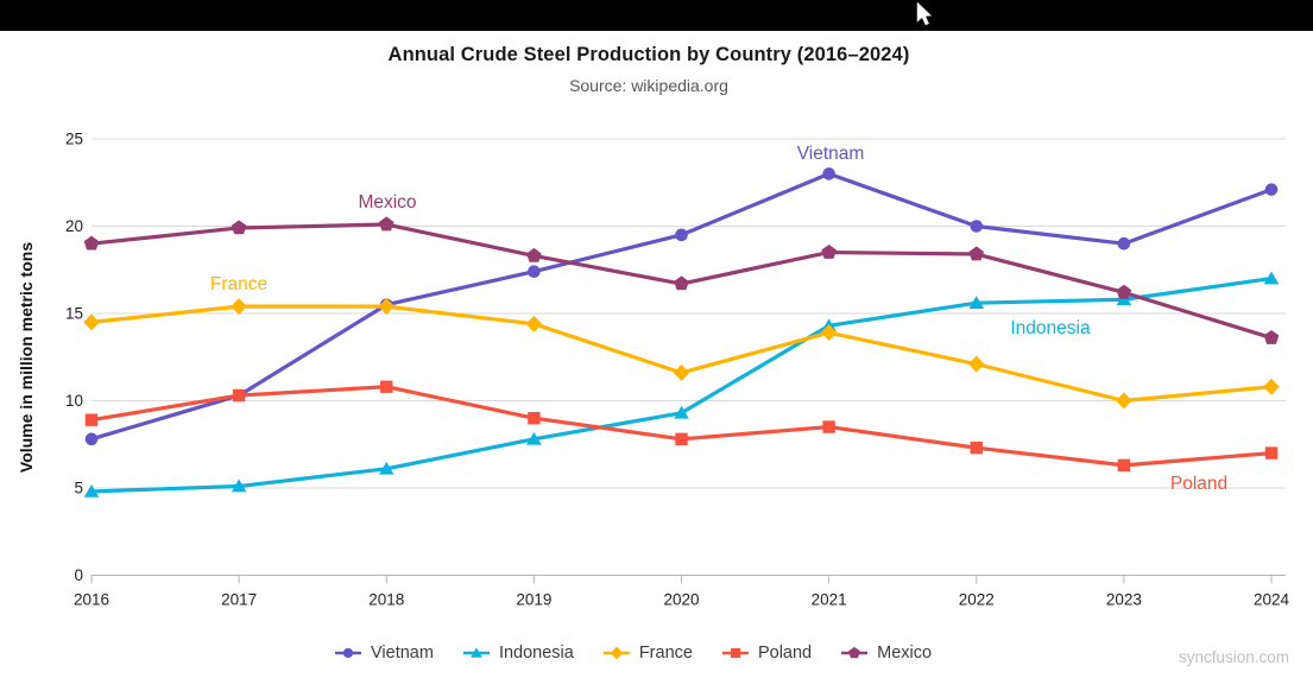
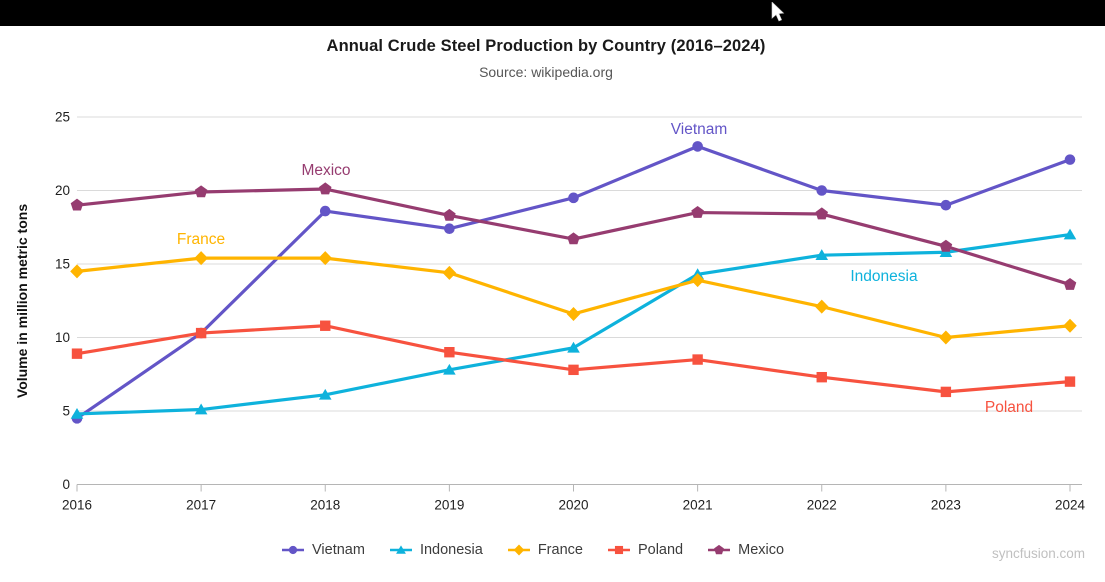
Vietnam/2016: 7.8 -> 4.5
Vietnam/2018: 15.5 -> 18.6
